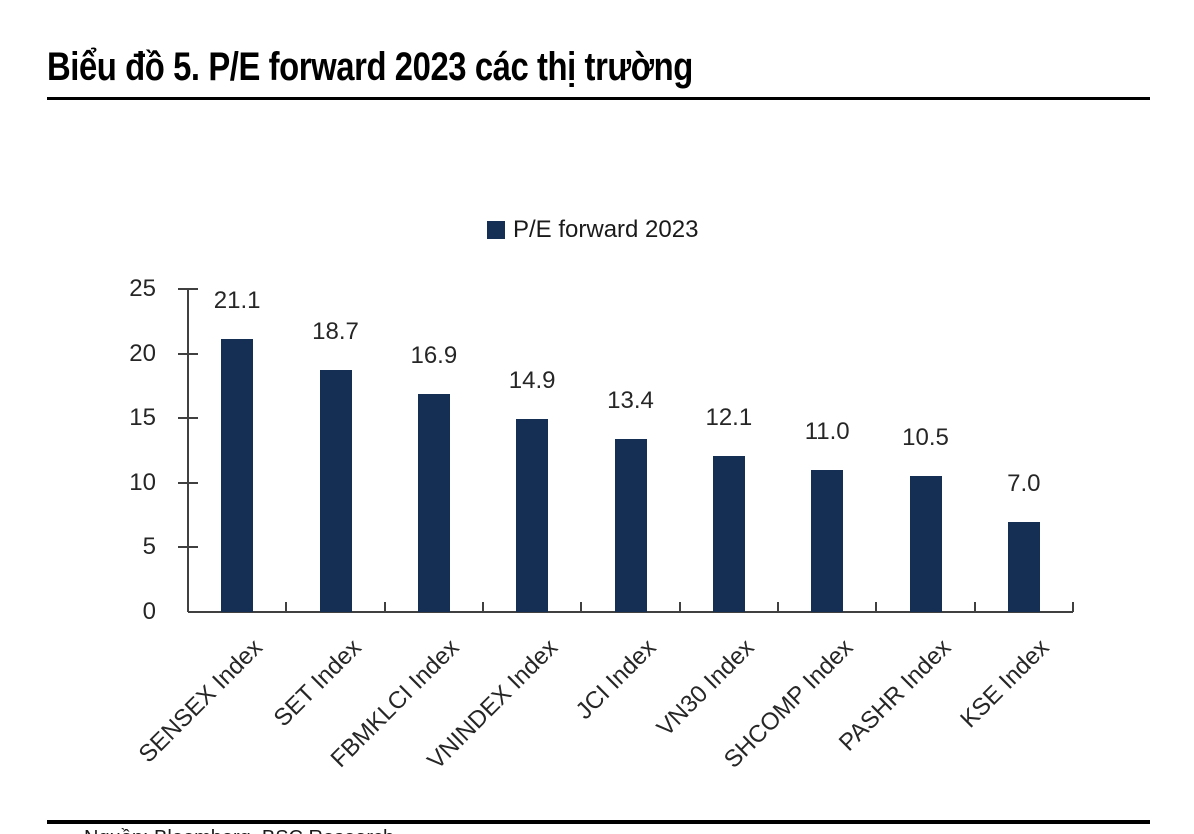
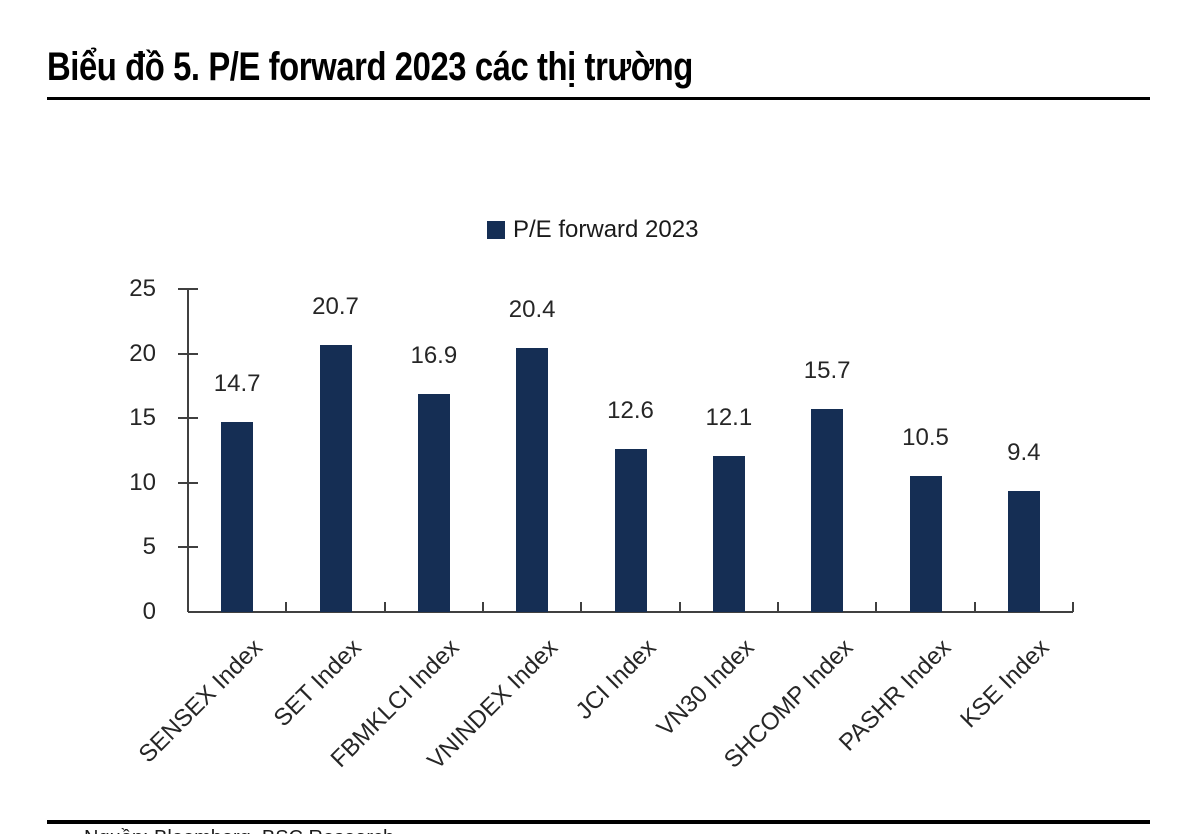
SENSEX Index: 21.1 -> 14.7
SET Index: 18.7 -> 20.7
VNINDEX Index: 14.9 -> 20.4
JCI Index: 13.4 -> 12.6
SHCOMP Index: 11.0 -> 15.7
KSE Index: 7.0 -> 9.4
